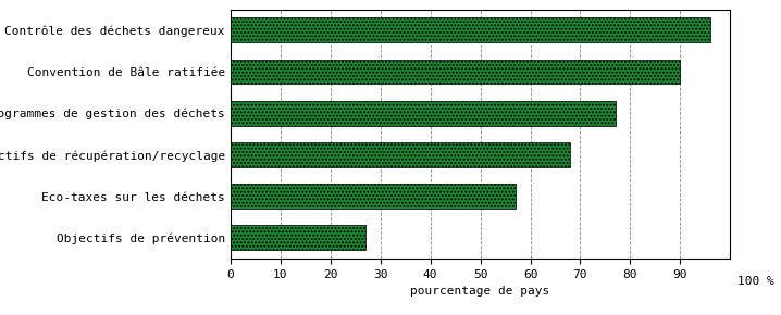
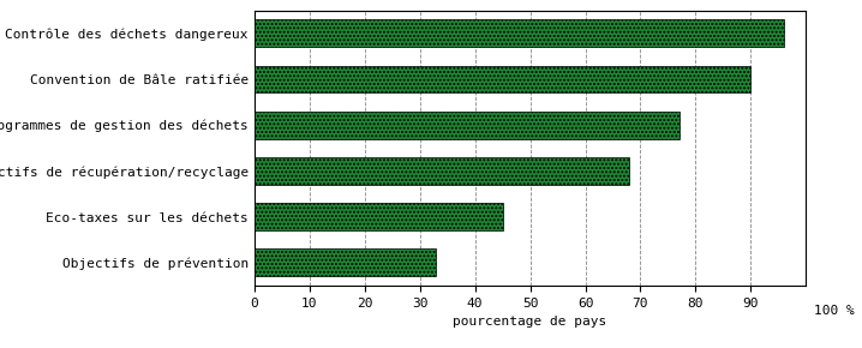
Eco-taxes sur les déchets: 57 -> 45
Objectifs de prévention: 27 -> 33
